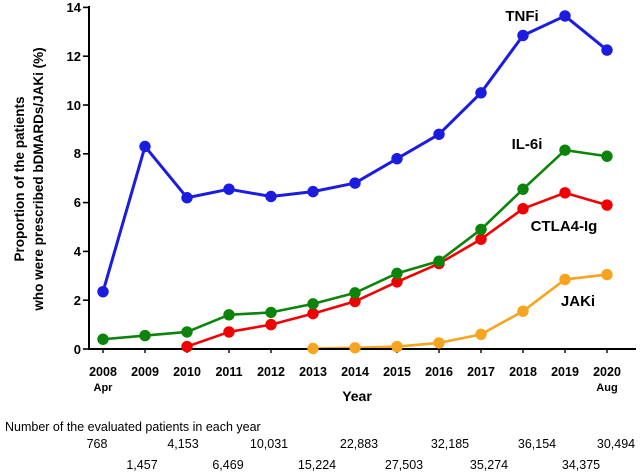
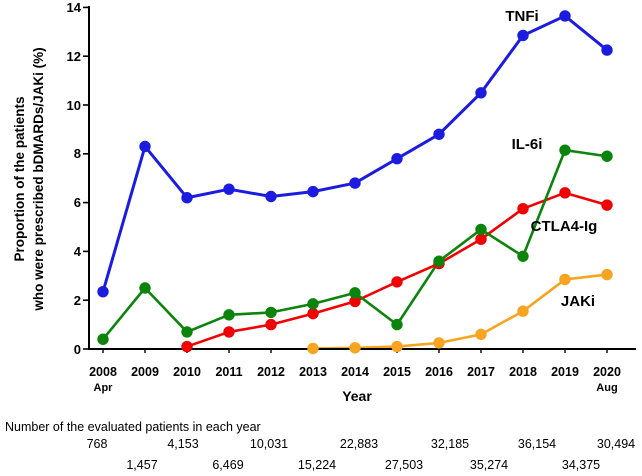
IL-6i/2009: 0.6 -> 2.5
IL-6i/2015: 3.1 -> 1.0
IL-6i/2018: 6.5 -> 3.8
